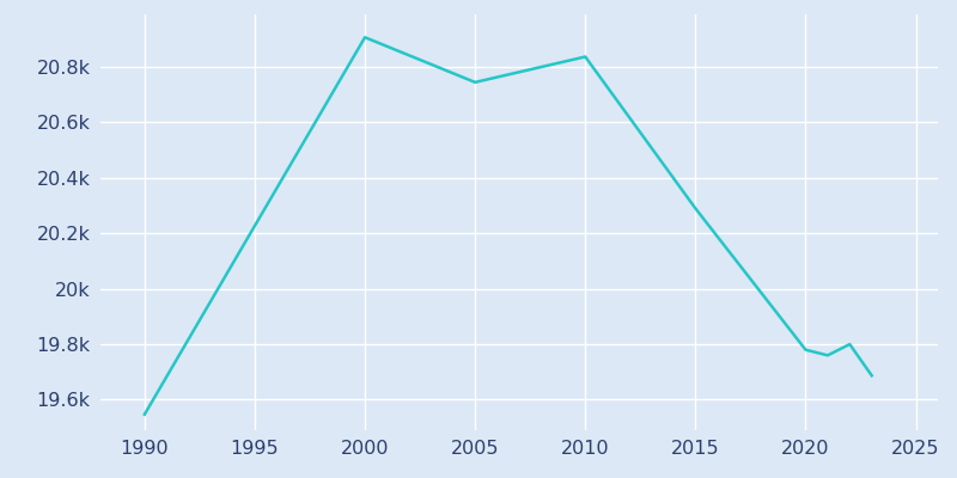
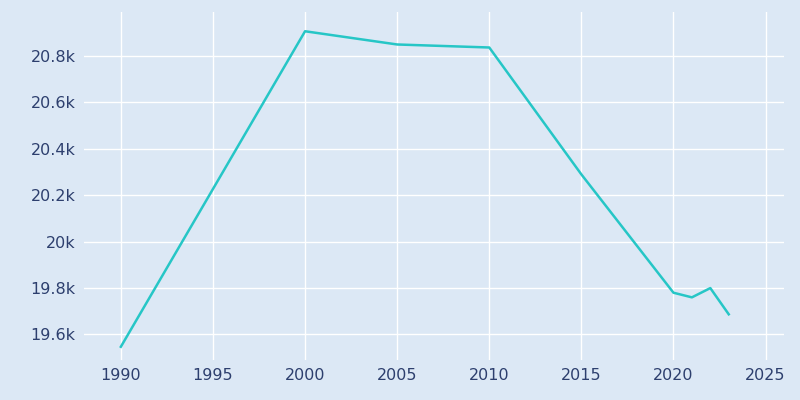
2005: 20.745k -> 20.850k
